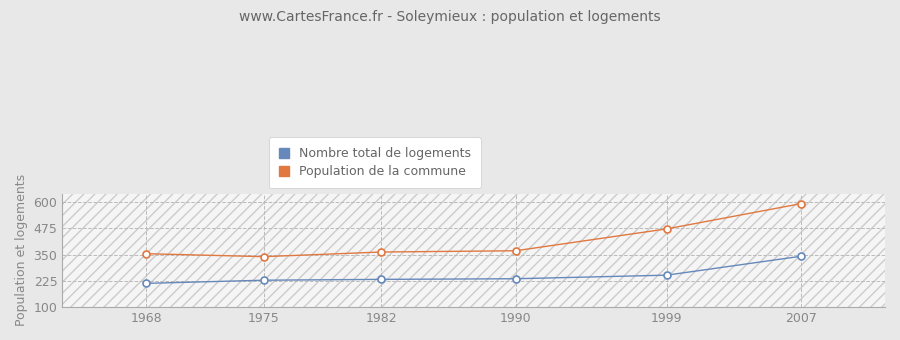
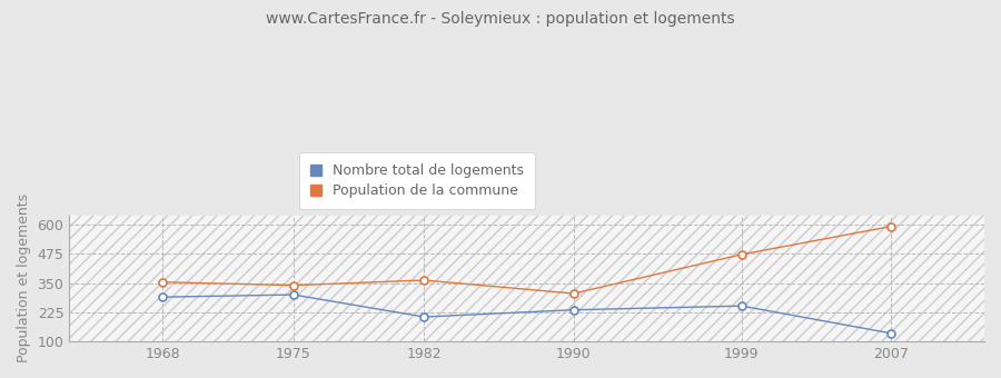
Nombre total de logements/1968: 213 -> 290
Nombre total de logements/1975: 228 -> 300
Nombre total de logements/1982: 232 -> 205
Population de la commune/1990: 368 -> 305
Nombre total de logements/2007: 342 -> 135
